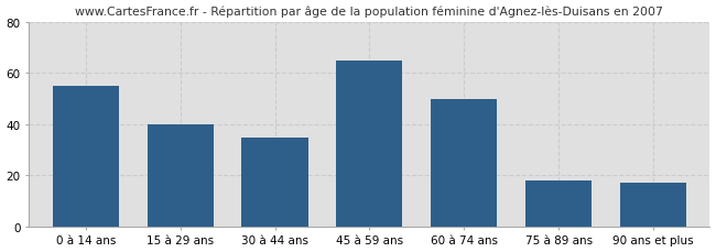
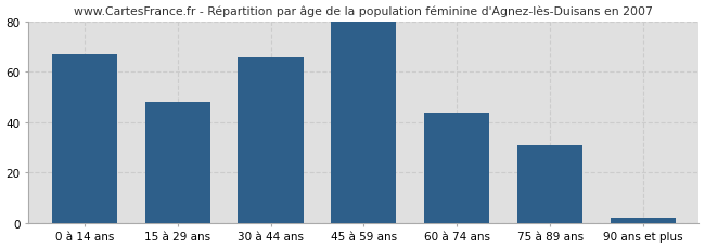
0 à 14 ans: 55 -> 67
15 à 29 ans: 40 -> 48
30 à 44 ans: 35 -> 66
45 à 59 ans: 65 -> 80
60 à 74 ans: 50 -> 44
75 à 89 ans: 18 -> 31
90 ans et plus: 17 -> 2
